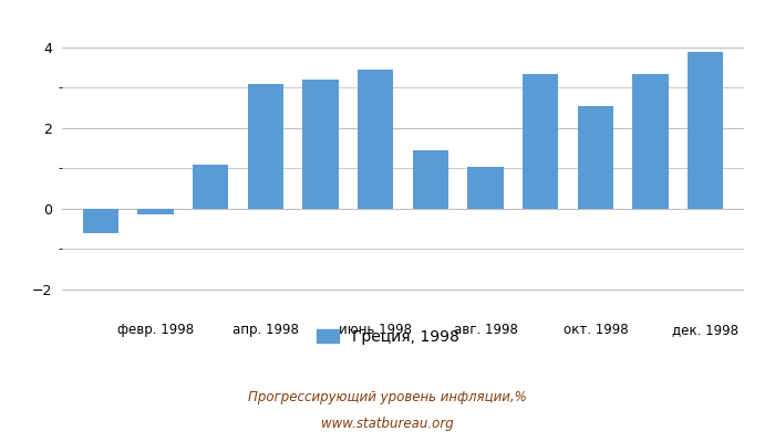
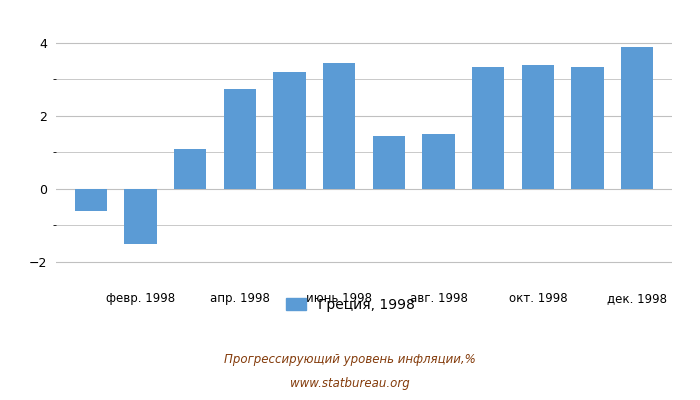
февр. 1998: -0.15 -> -1.50
апр. 1998: 3.10 -> 2.75
авг. 1998: 1.05 -> 1.50
окт. 1998: 2.55 -> 3.40
